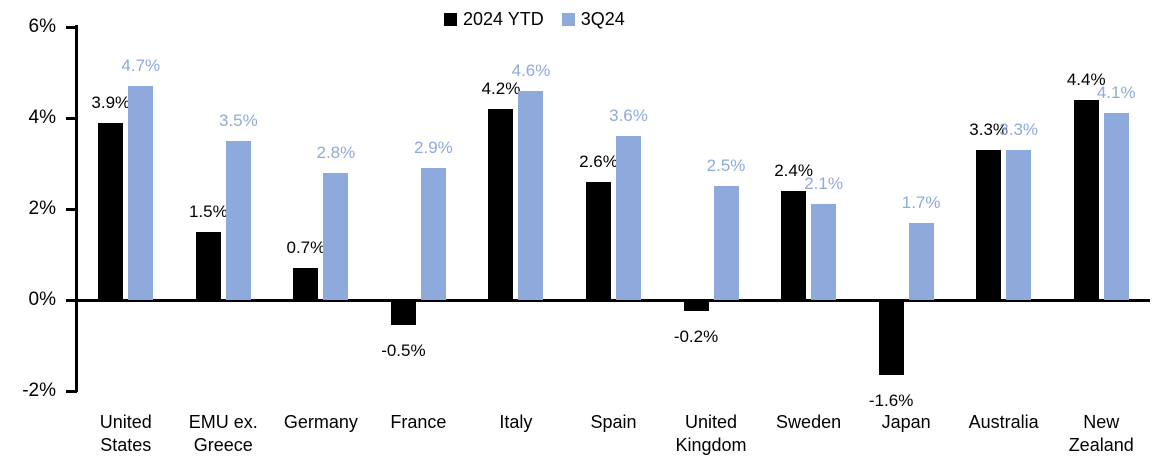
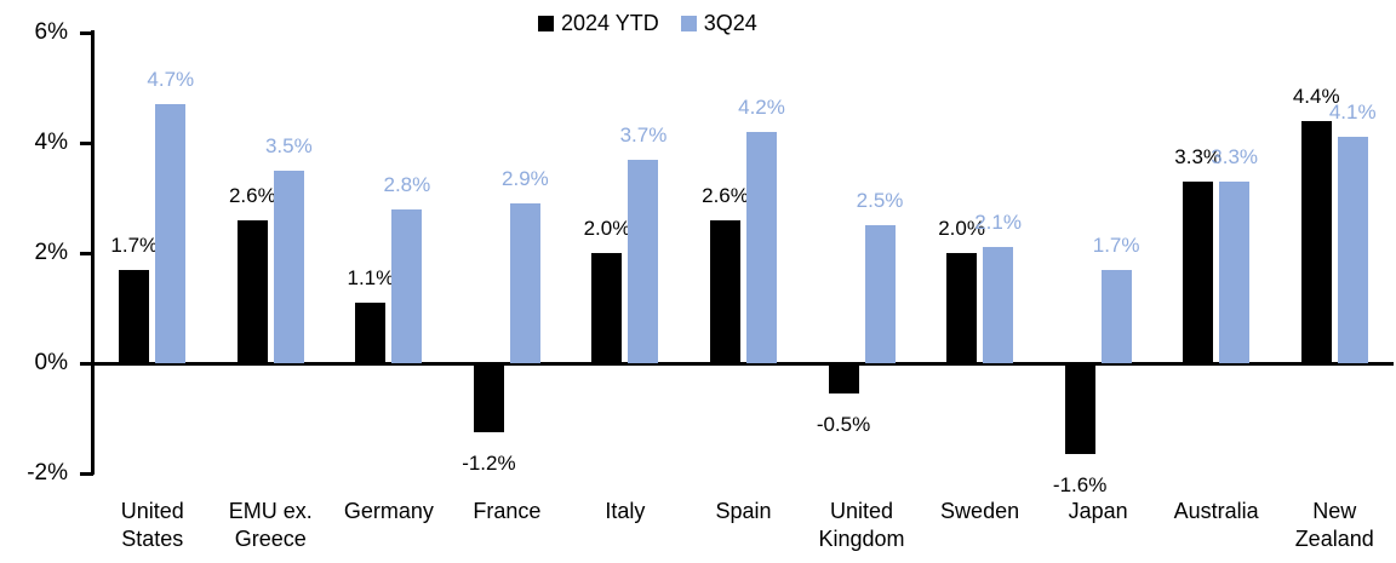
2024 YTD/United States: 3.9% -> 1.7%
2024 YTD/EMU ex. Greece: 1.5% -> 2.6%
2024 YTD/Germany: 0.7% -> 1.1%
2024 YTD/France: -0.5% -> -1.2%
2024 YTD/Italy: 4.2% -> 2.0%
3Q24/Italy: 4.6% -> 3.7%
3Q24/Spain: 3.6% -> 4.2%
2024 YTD/United Kingdom: -0.2% -> -0.5%
2024 YTD/Sweden: 2.4% -> 2.0%
